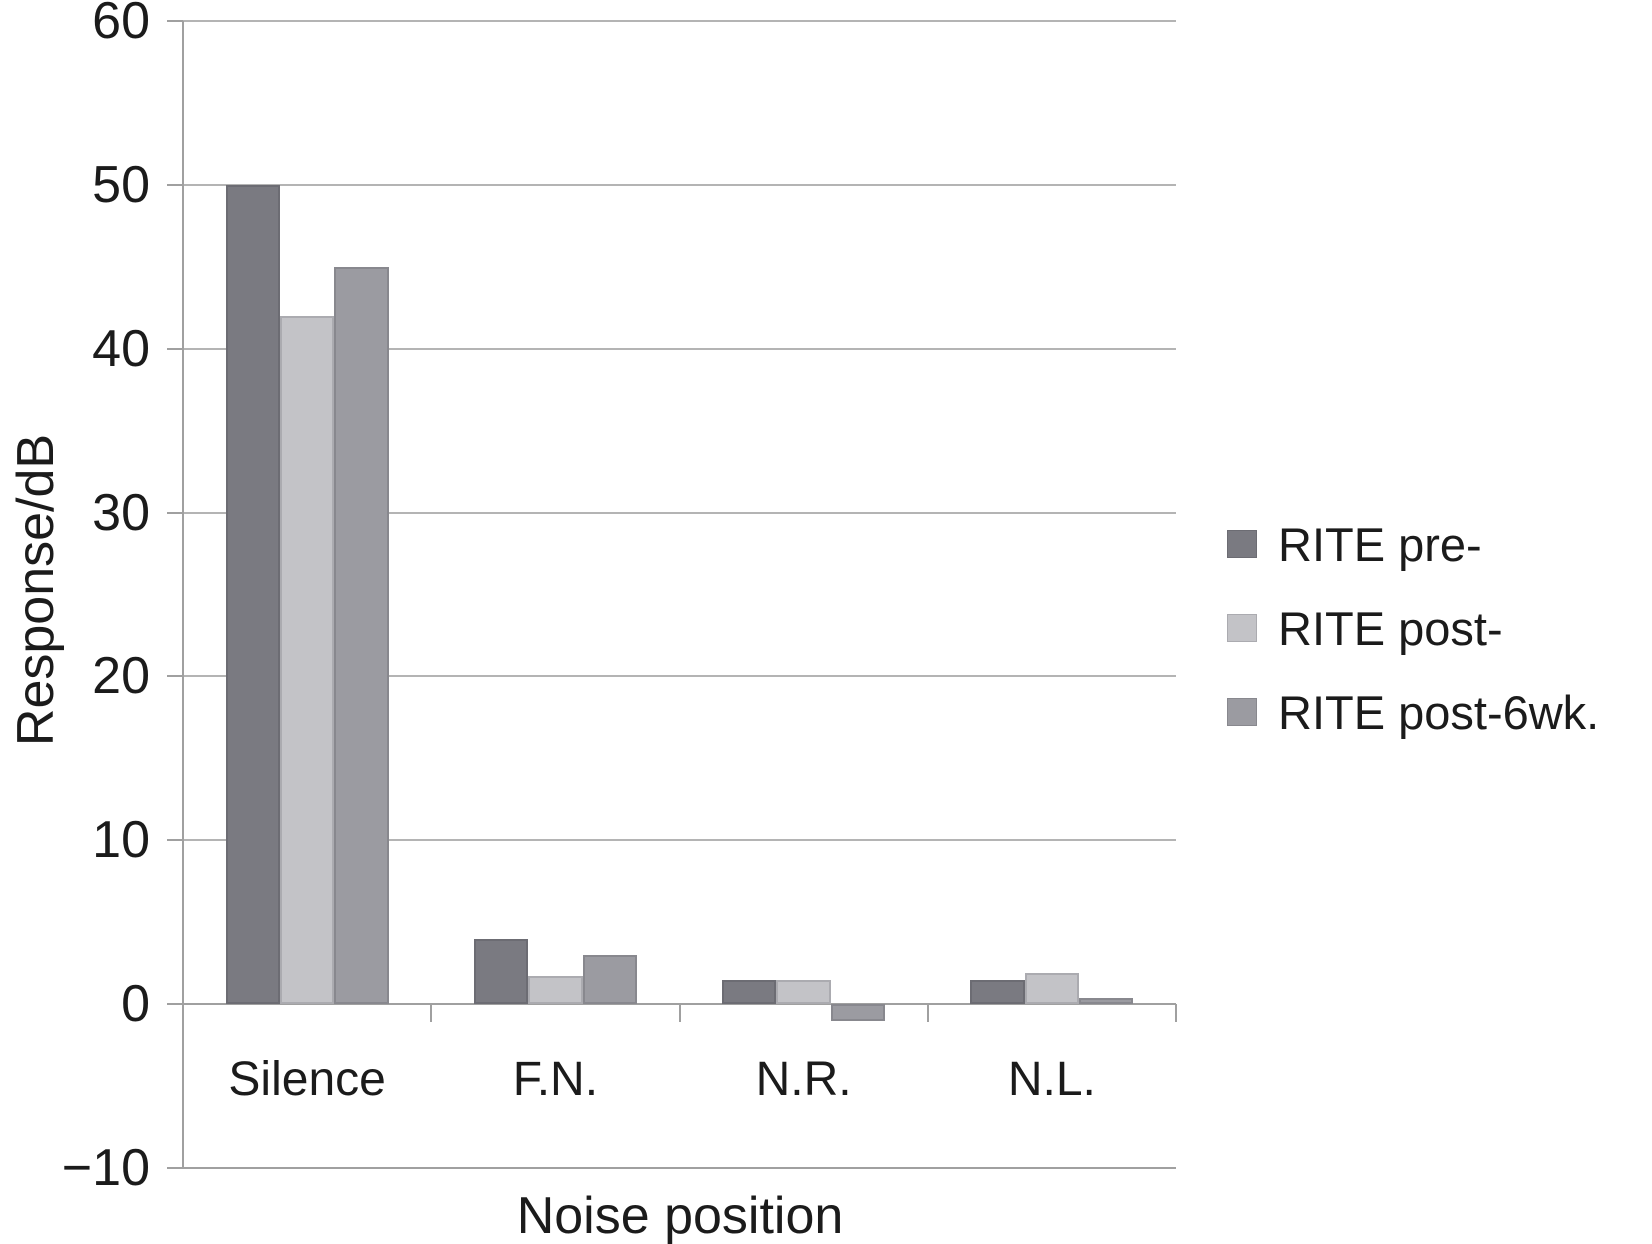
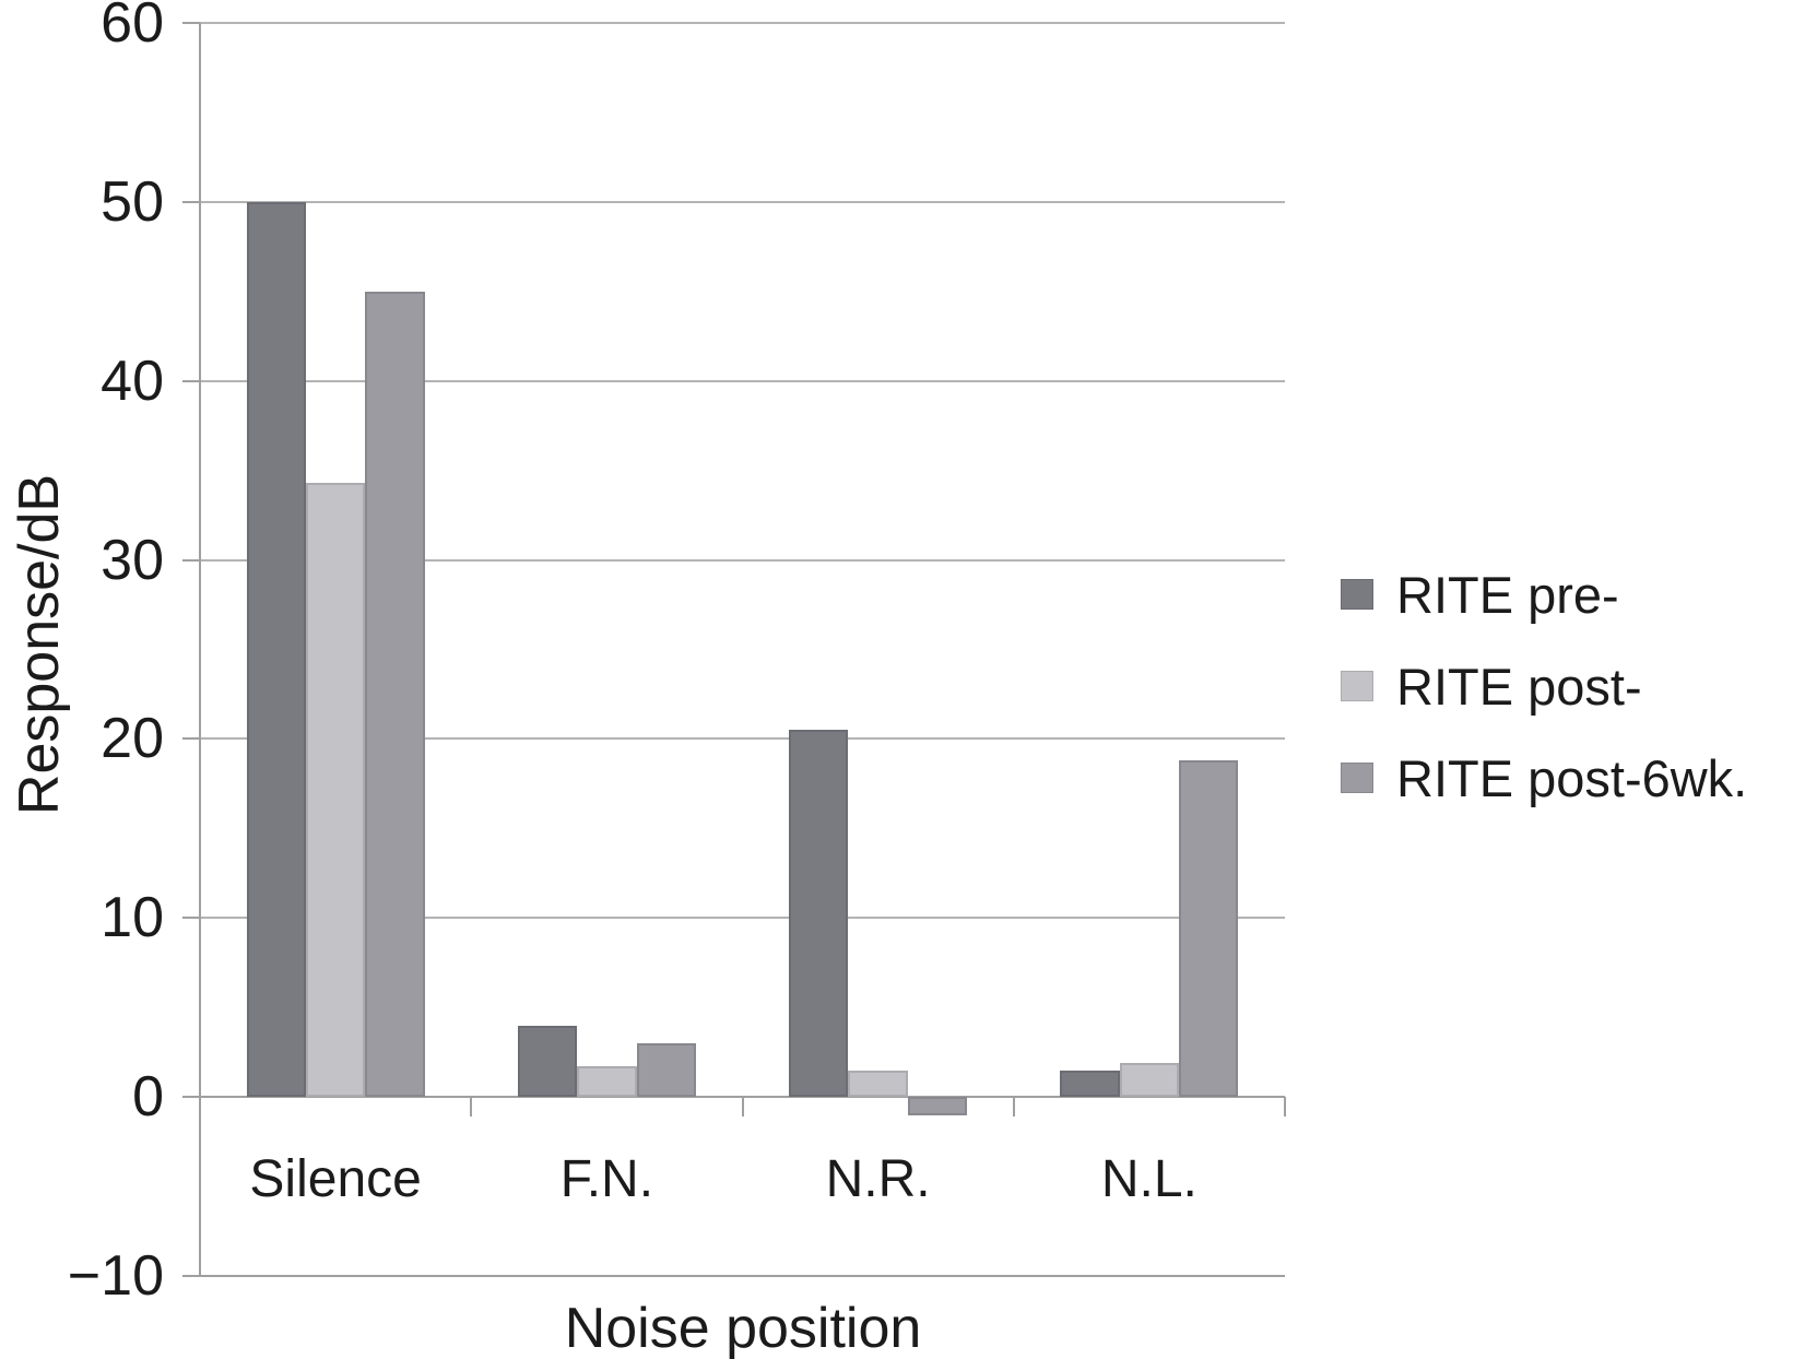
RITE post-/Silence: 42.0 -> 34.3
RITE pre-/N.R.: 1.5 -> 20.5
RITE post-6wk./N.L.: 0.4 -> 18.8
